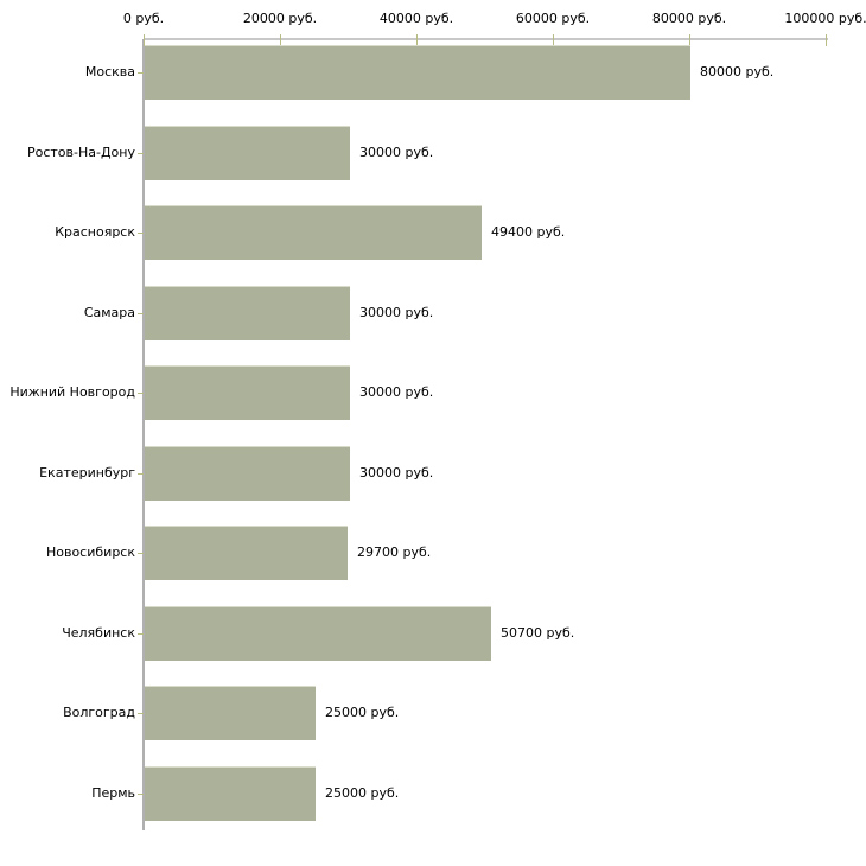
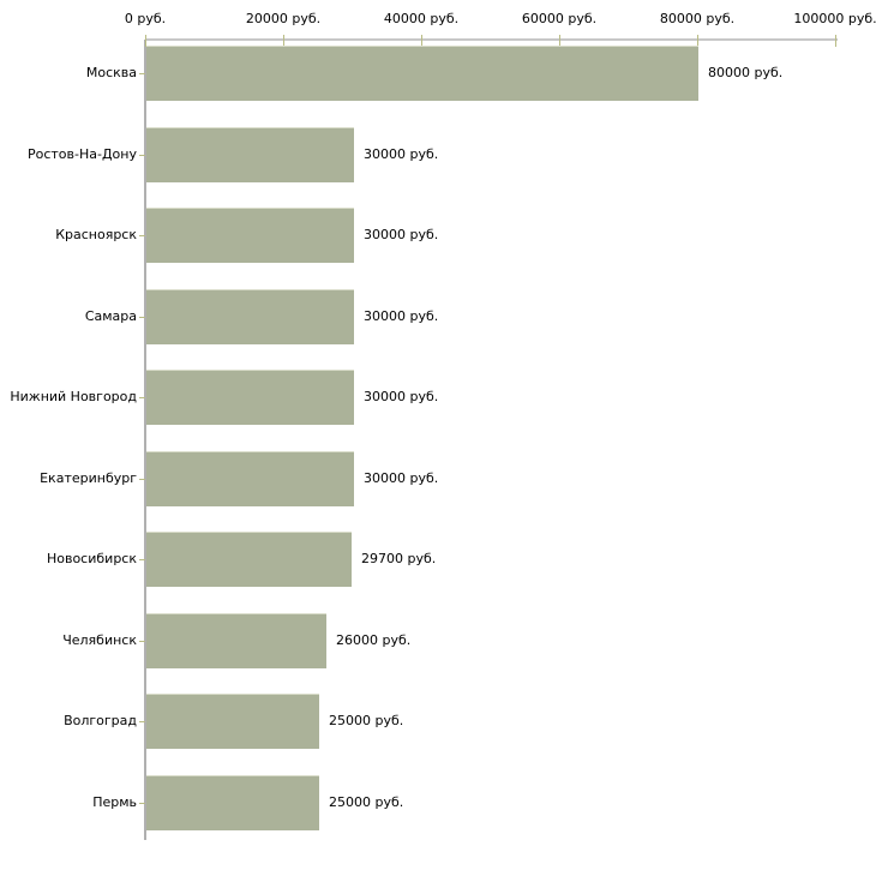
Красноярск: 49400 -> 30000
Челябинск: 50700 -> 26000
